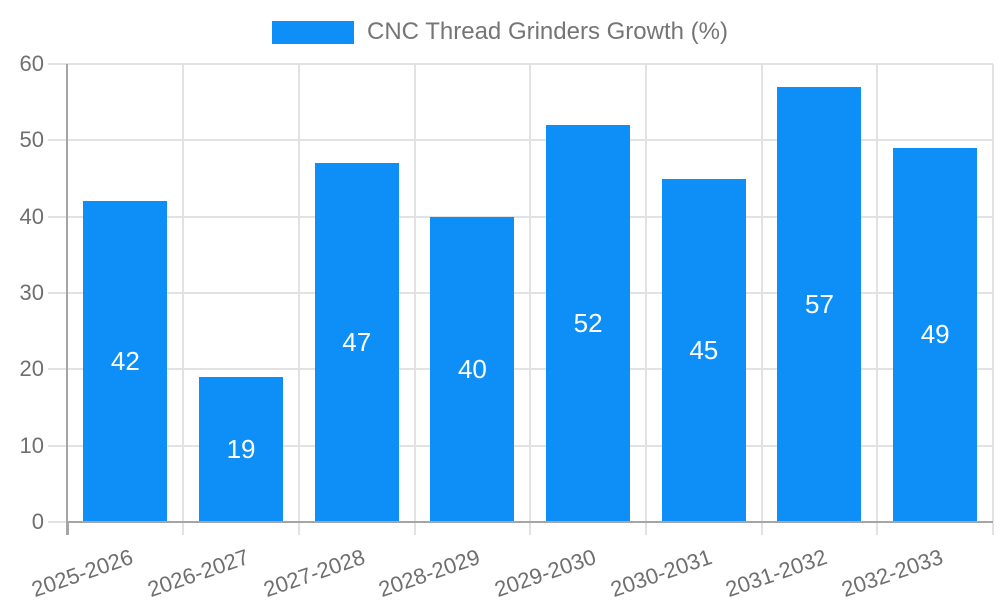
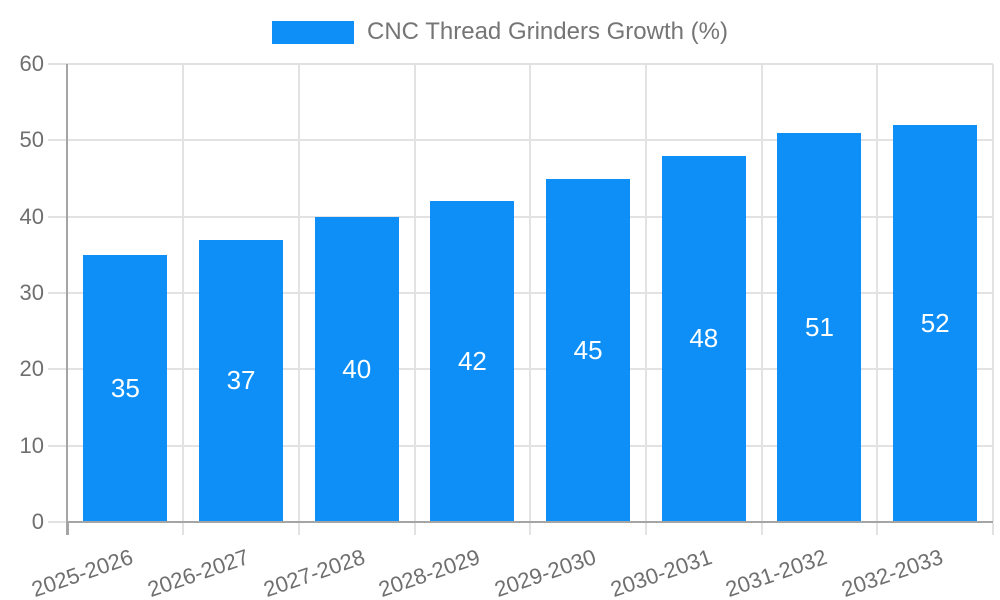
2025-2026: 42 -> 35
2026-2027: 19 -> 37
2027-2028: 47 -> 40
2028-2029: 40 -> 42
2029-2030: 52 -> 45
2030-2031: 45 -> 48
2031-2032: 57 -> 51
2032-2033: 49 -> 52
